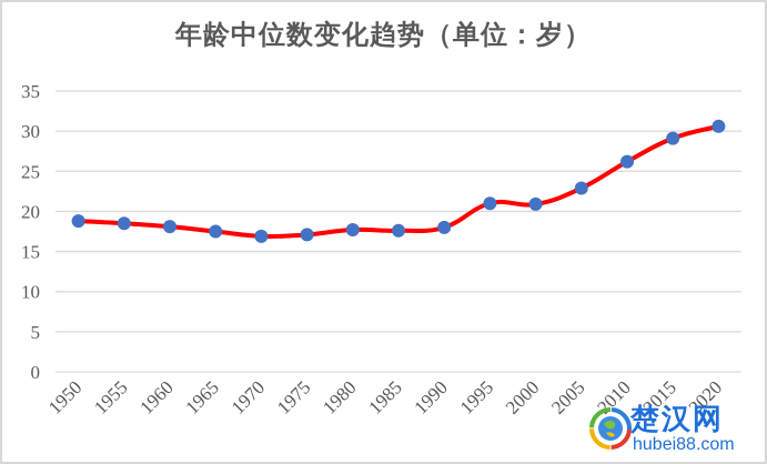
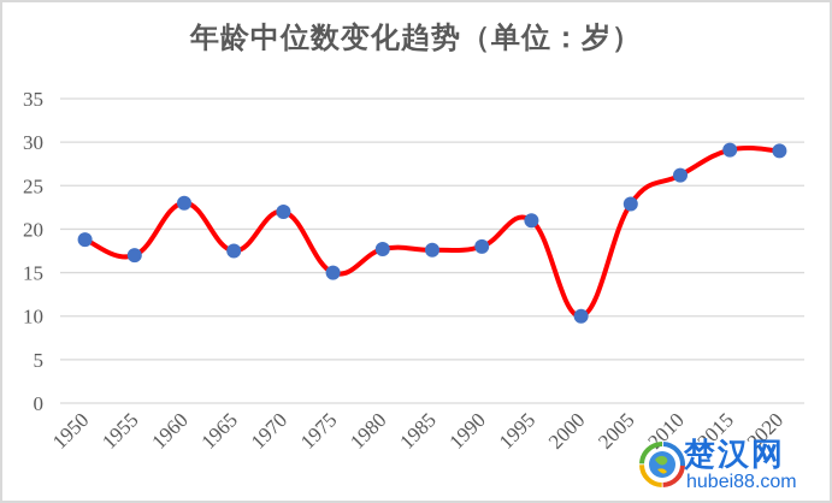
1955: 18 -> 17
1960: 18 -> 23
1970: 17 -> 22
1975: 17 -> 15
2000: 21 -> 10
2020: 31 -> 29
